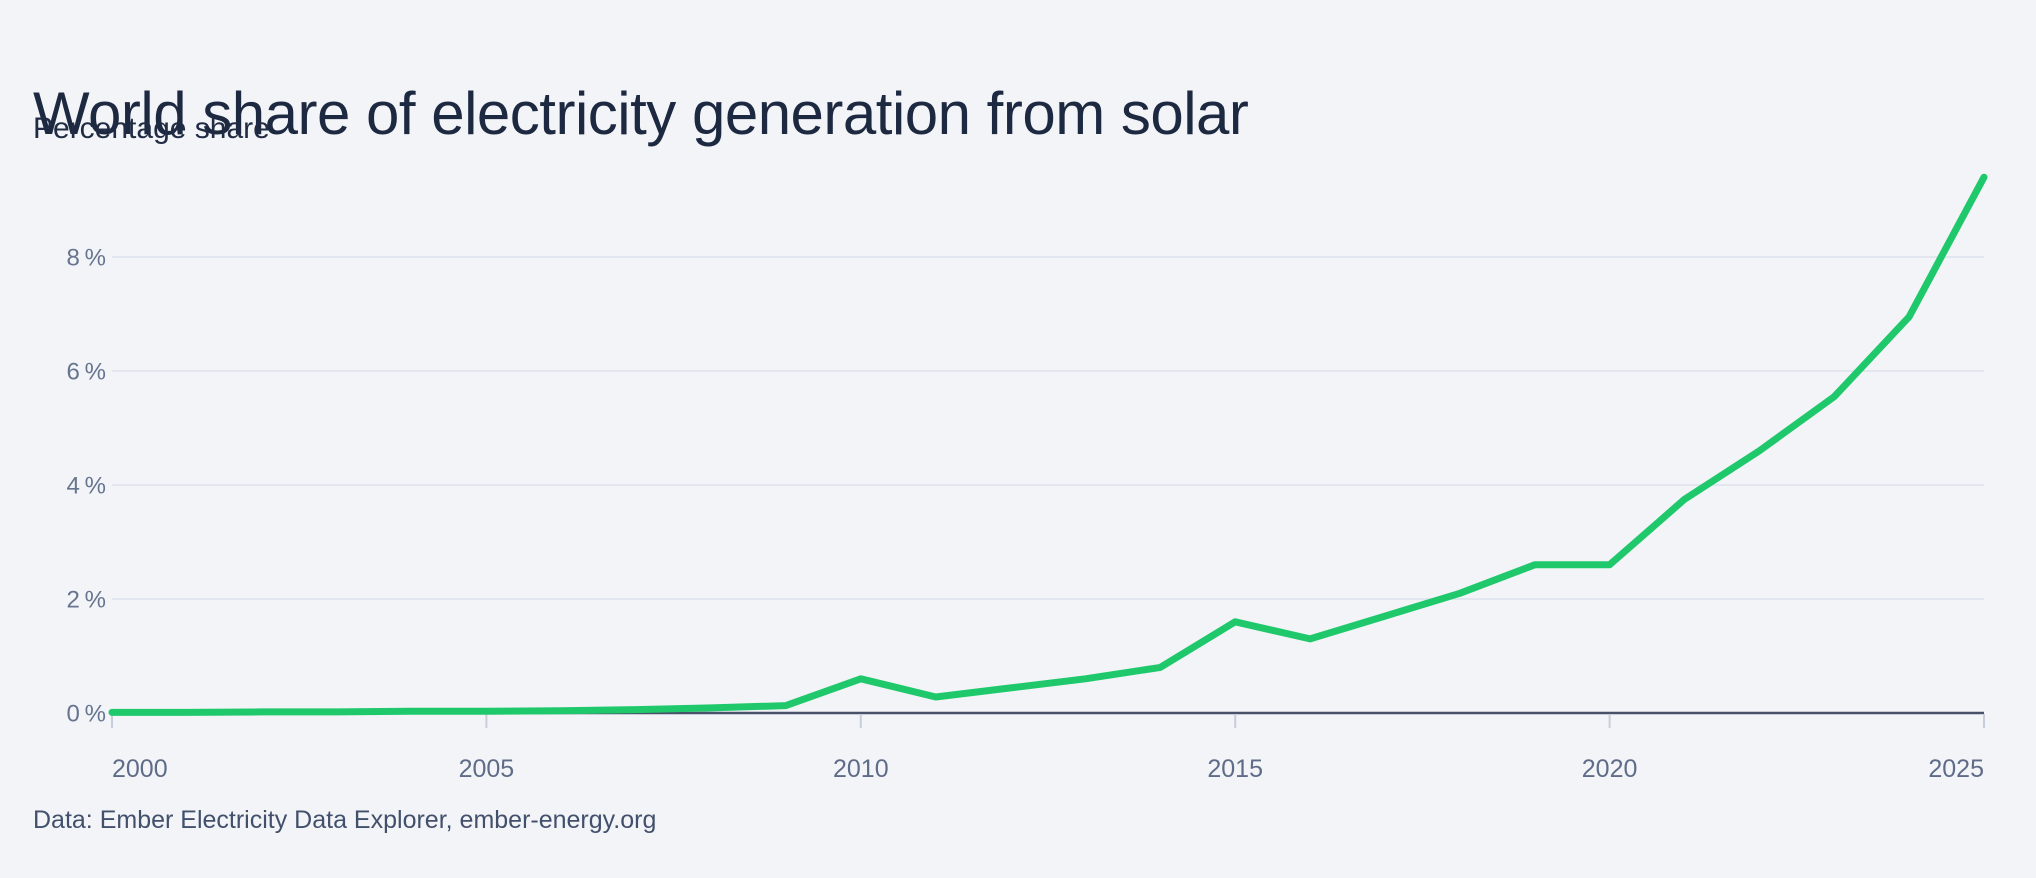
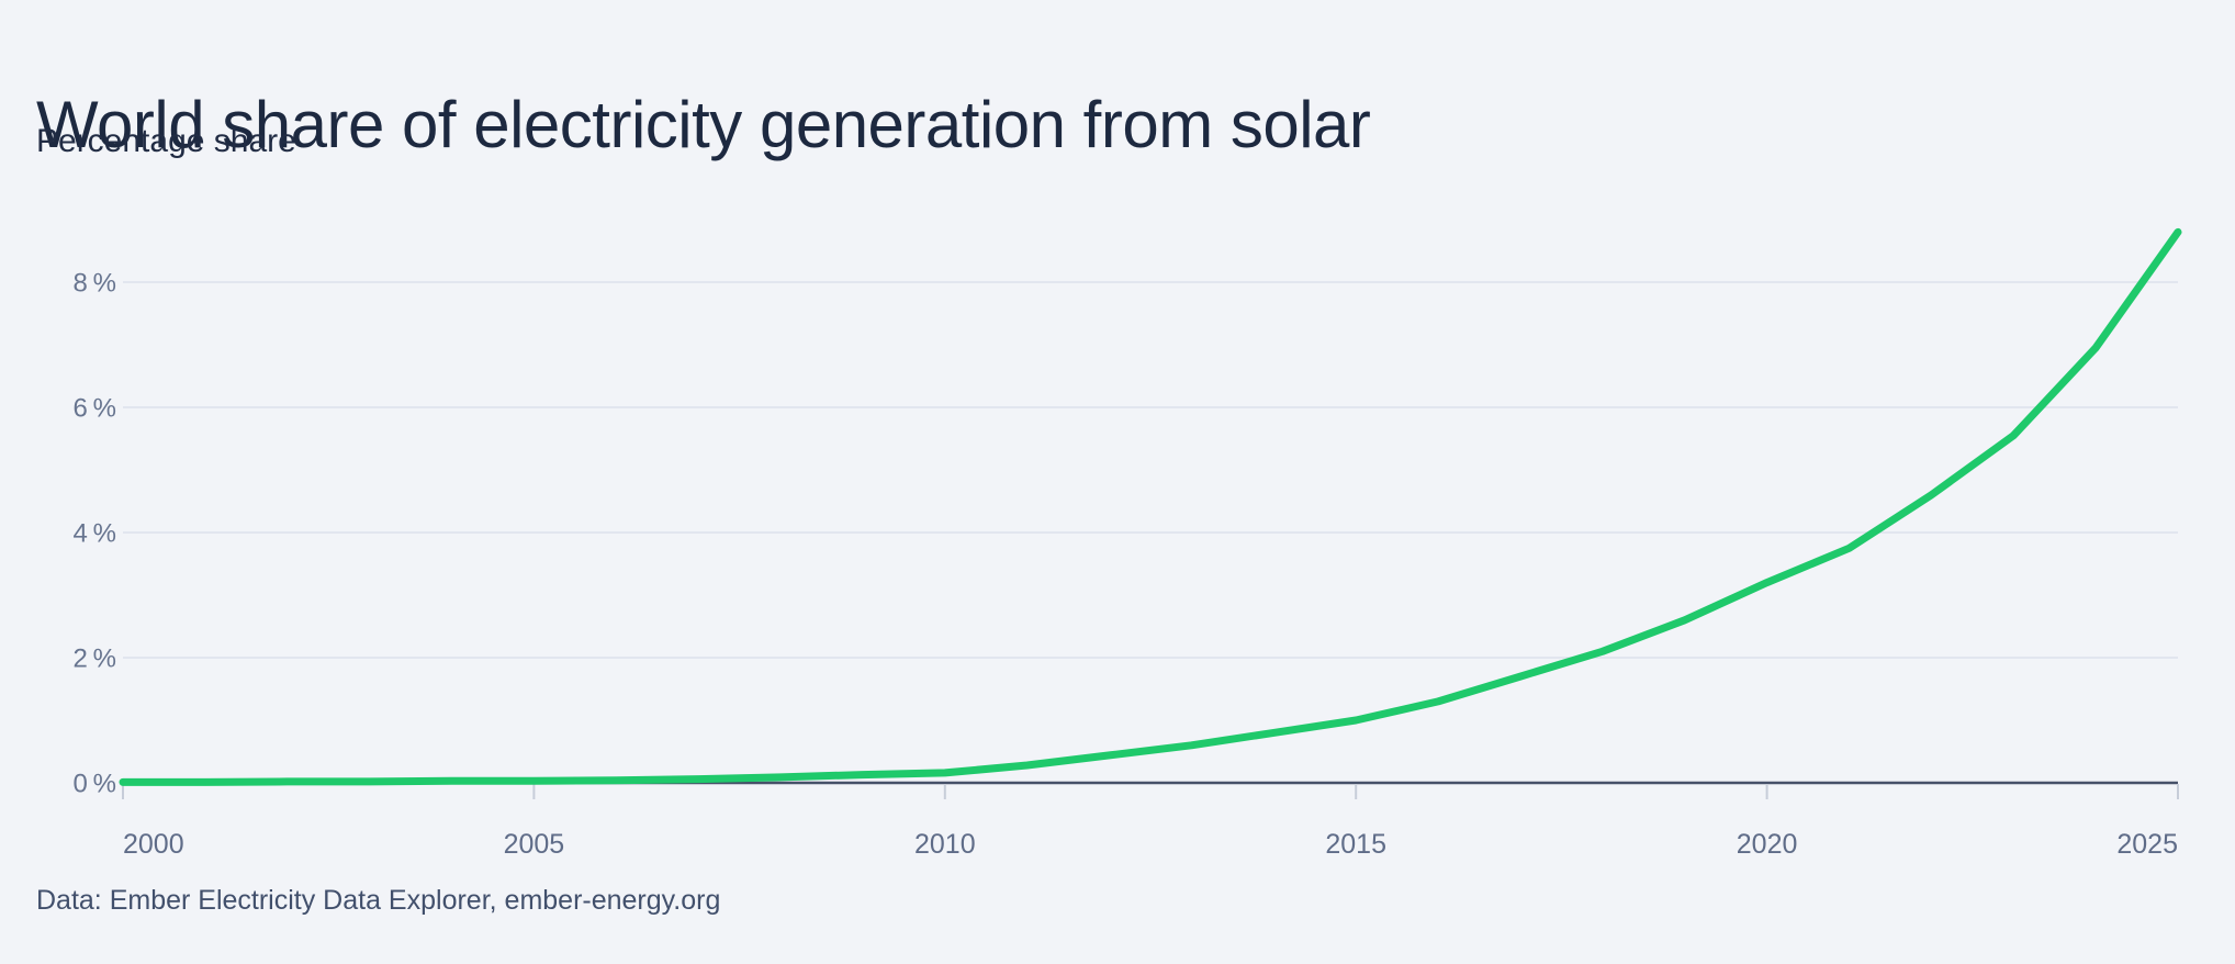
2010: 0.6% -> 0.2%
2015: 1.6% -> 1.0%
2020: 2.6% -> 3.2%
2025: 9.4% -> 8.8%
